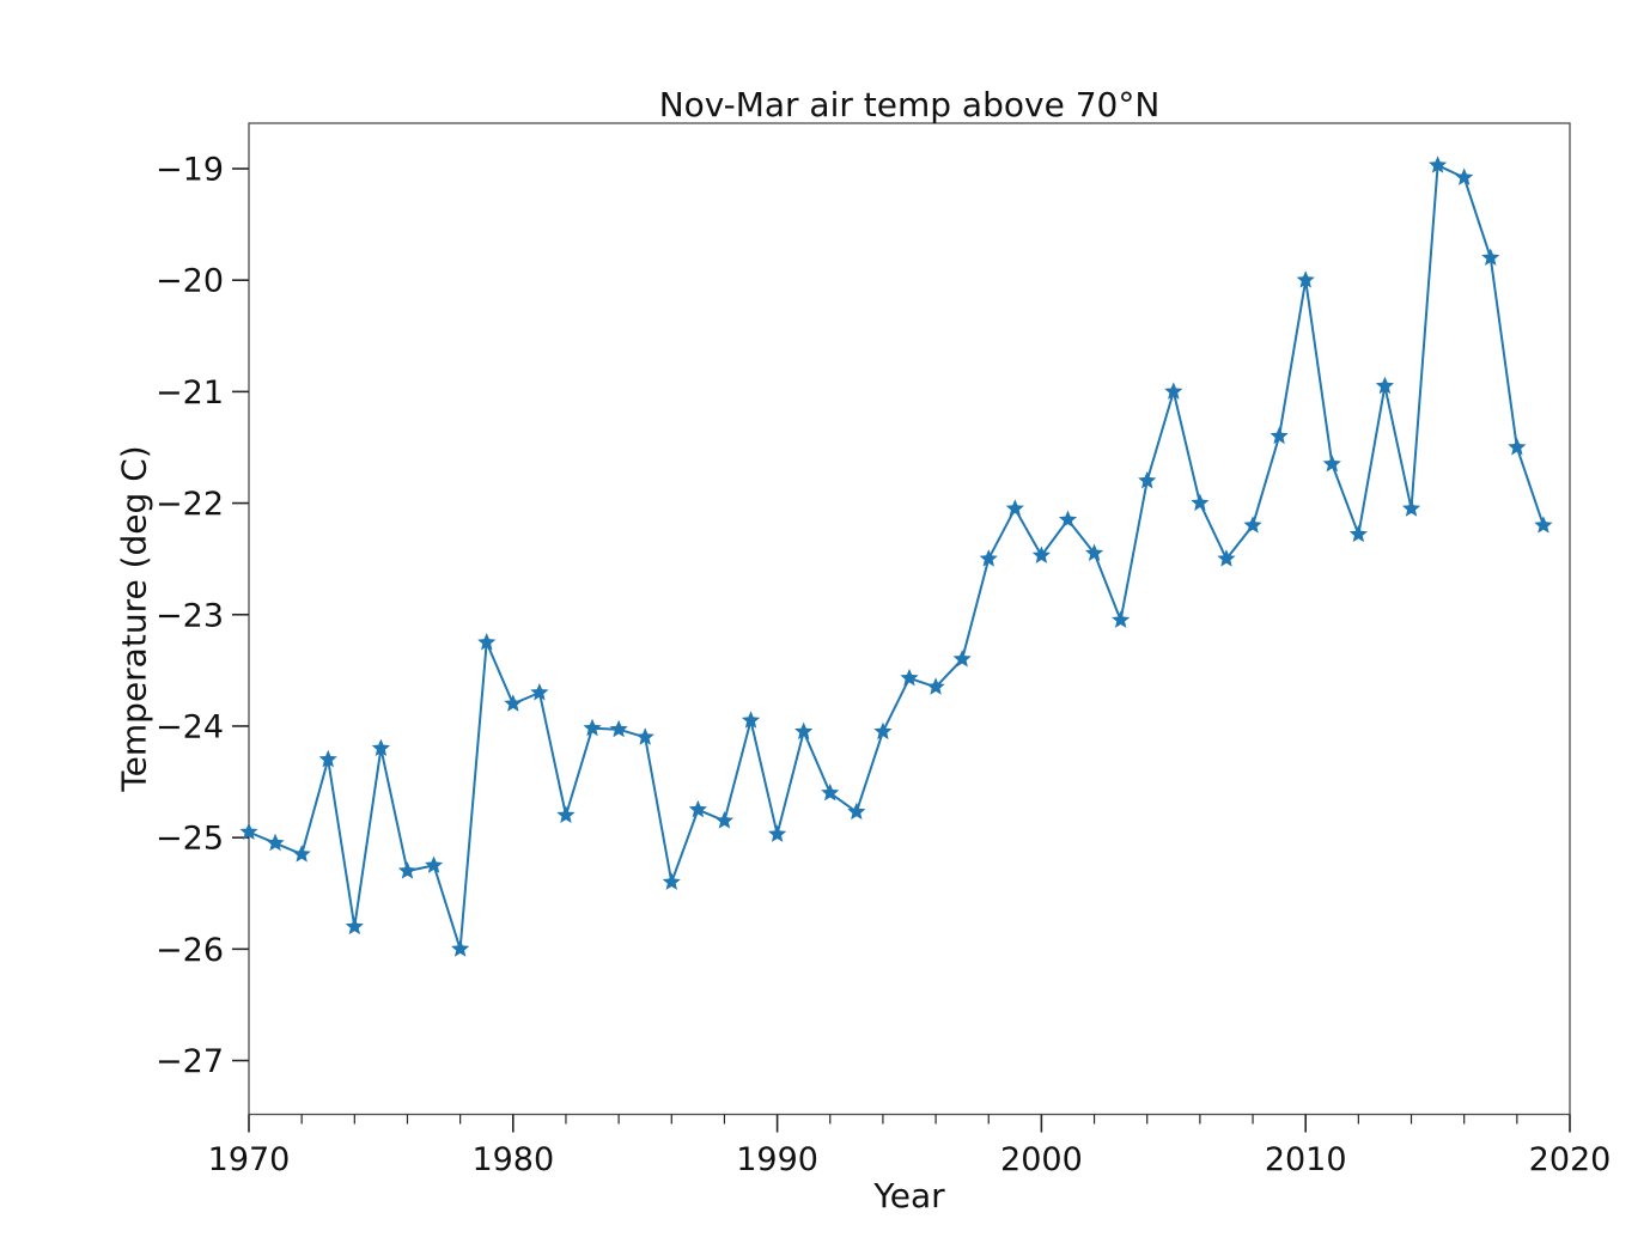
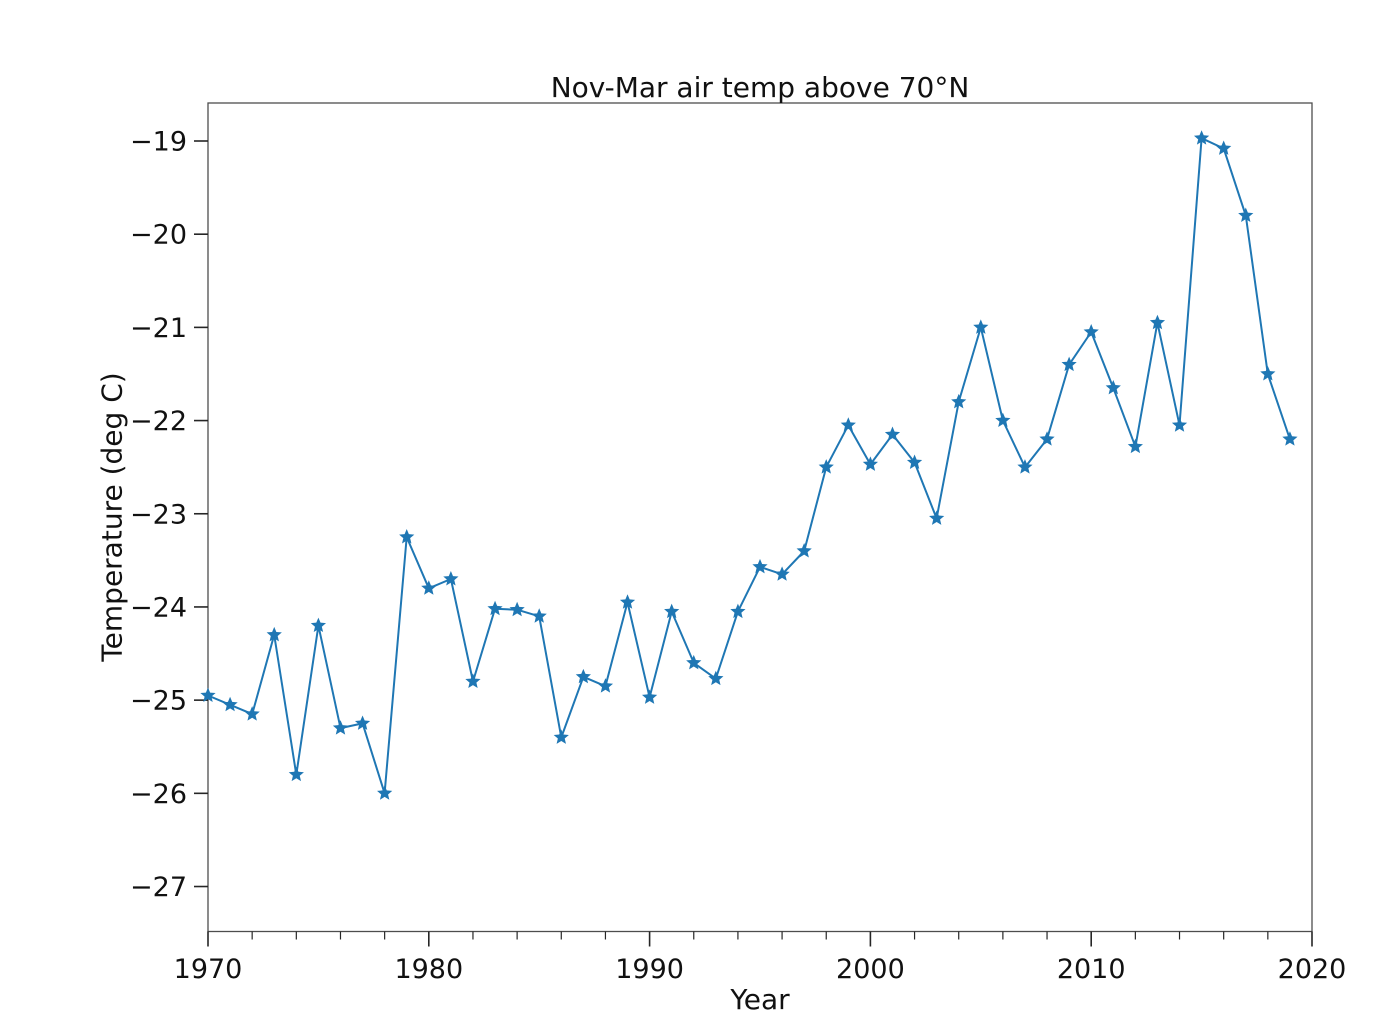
2010: -20.0 -> -21.1
